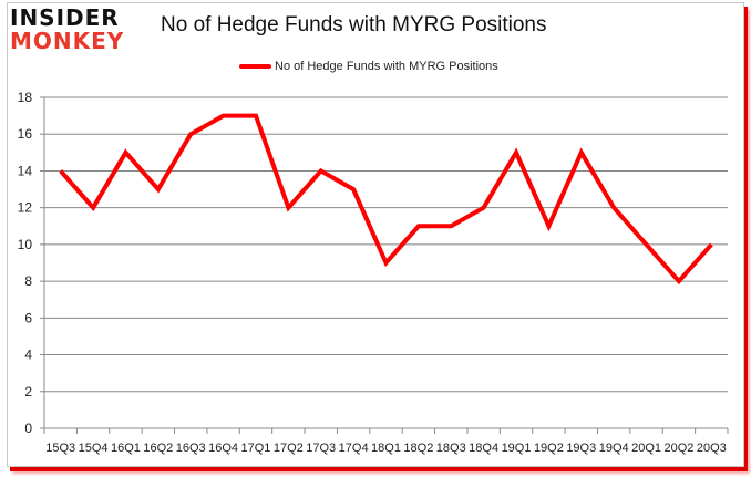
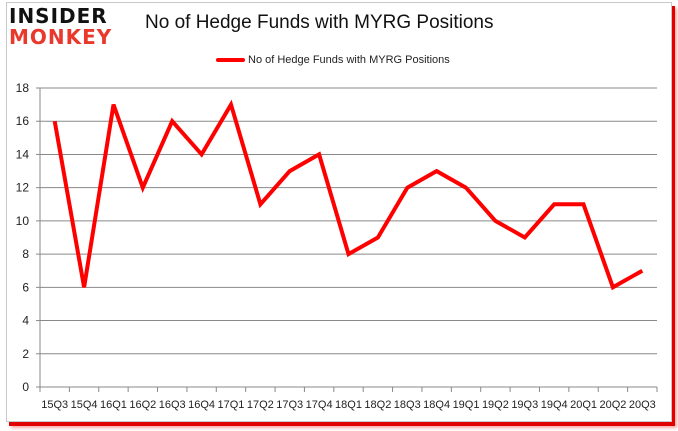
15Q3: 14 -> 16
15Q4: 12 -> 6
16Q1: 15 -> 17
16Q2: 13 -> 12
16Q4: 17 -> 14
17Q2: 12 -> 11
17Q3: 14 -> 13
17Q4: 13 -> 14
18Q1: 9 -> 8
18Q2: 11 -> 9
18Q3: 11 -> 12
18Q4: 12 -> 13
19Q1: 15 -> 12
19Q2: 11 -> 10
19Q3: 15 -> 9
19Q4: 12 -> 11
20Q1: 10 -> 11
20Q2: 8 -> 6
20Q3: 10 -> 7
